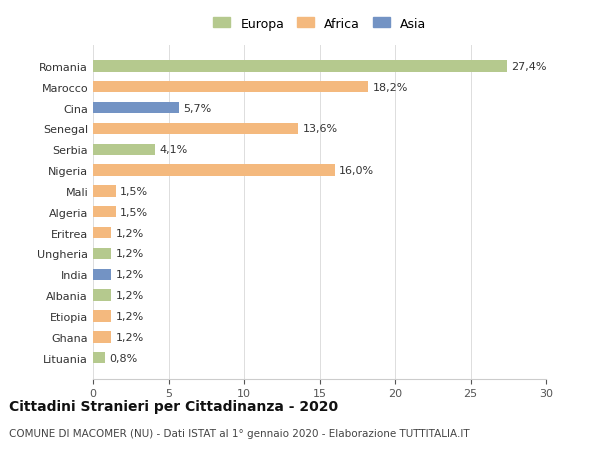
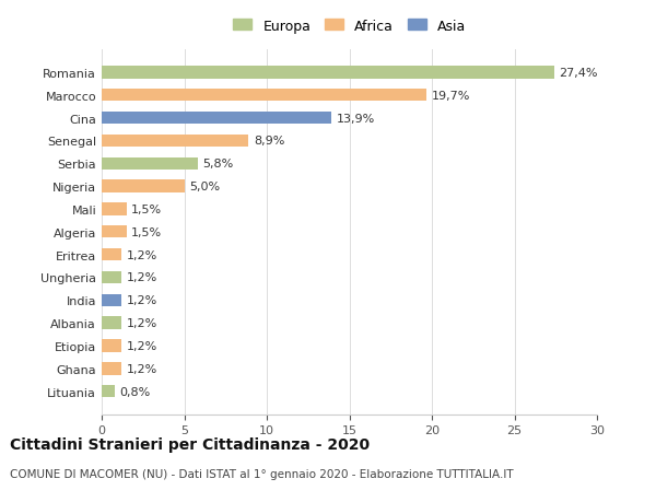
Marocco: 18,2% -> 19,7%
Cina: 5,7% -> 13,9%
Senegal: 13,6% -> 8,9%
Serbia: 4,1% -> 5,8%
Nigeria: 16,0% -> 5,0%
